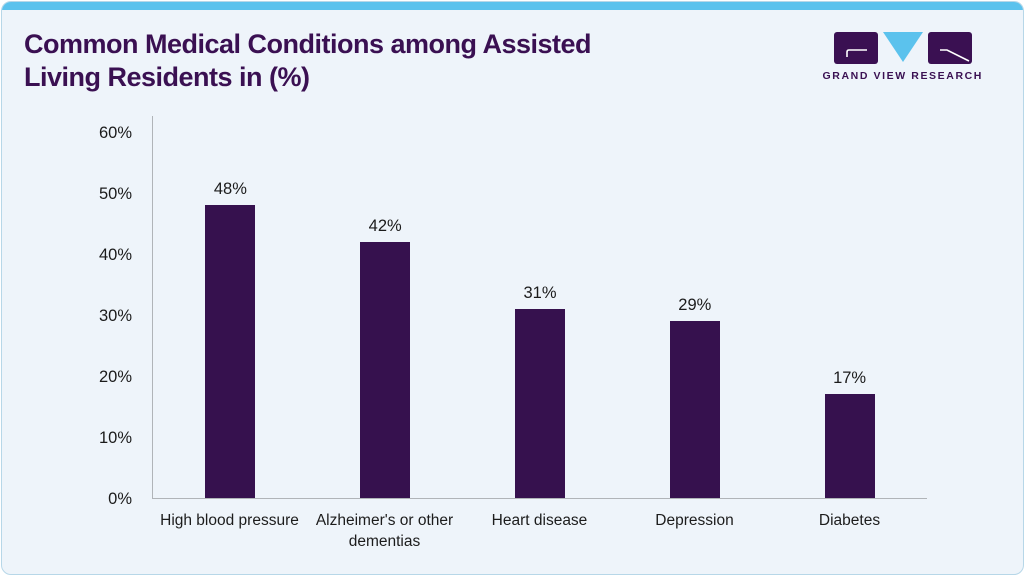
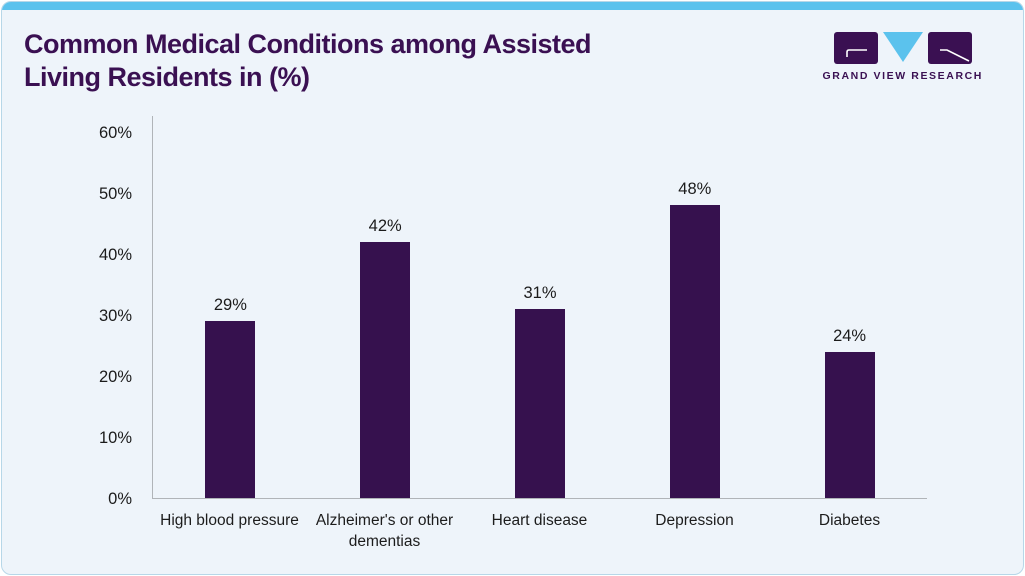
High blood pressure: 48% -> 29%
Depression: 29% -> 48%
Diabetes: 17% -> 24%
